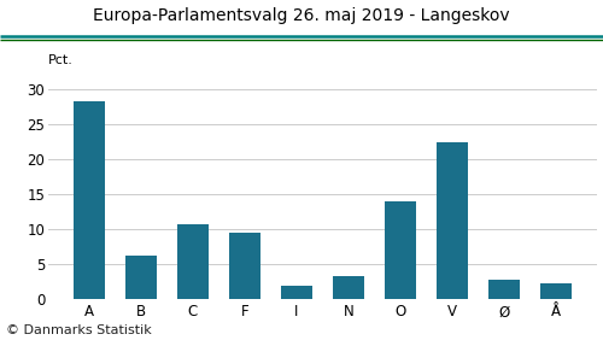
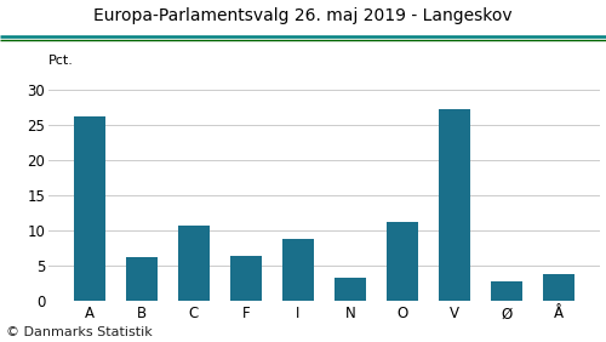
A: 28.3 -> 26.2
F: 9.5 -> 6.4
I: 2.0 -> 8.8
O: 14.0 -> 11.2
V: 22.3 -> 27.2
Å: 2.3 -> 3.8
